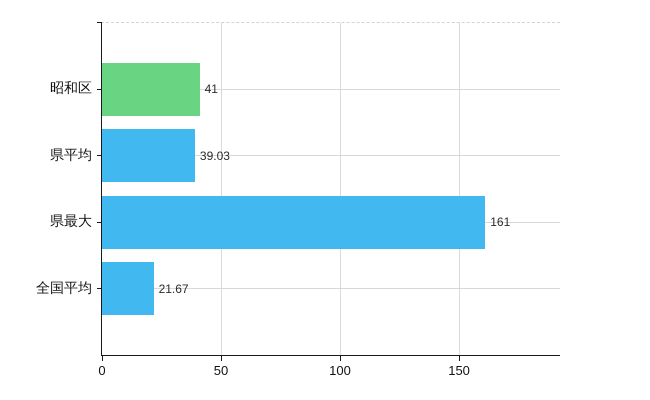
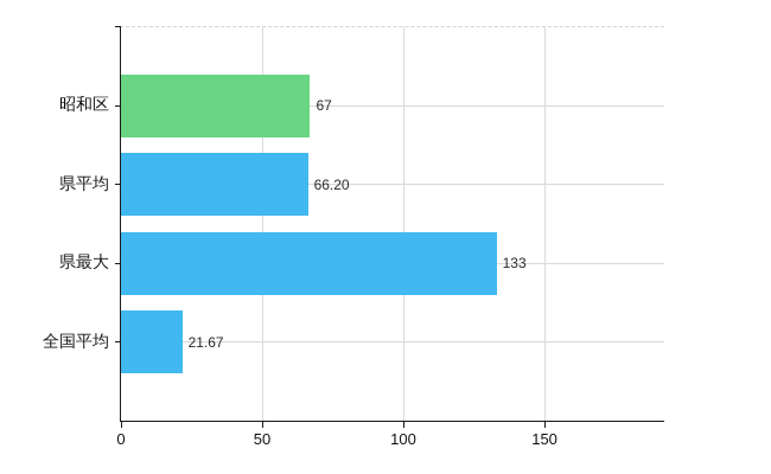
昭和区: 41 -> 67
県平均: 39.03 -> 66.20
県最大: 161 -> 133
